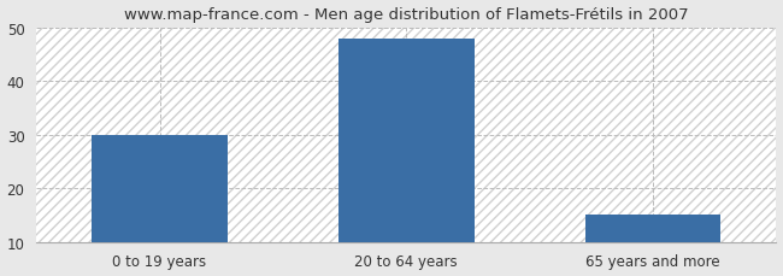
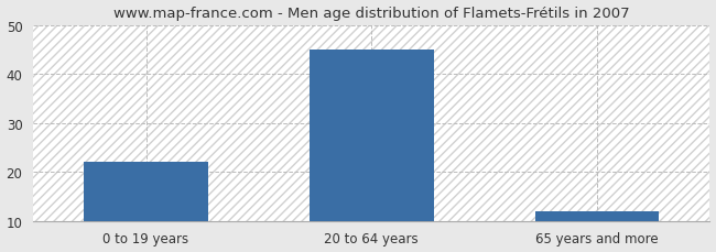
0 to 19 years: 30 -> 22
20 to 64 years: 48 -> 45
65 years and more: 15 -> 12
